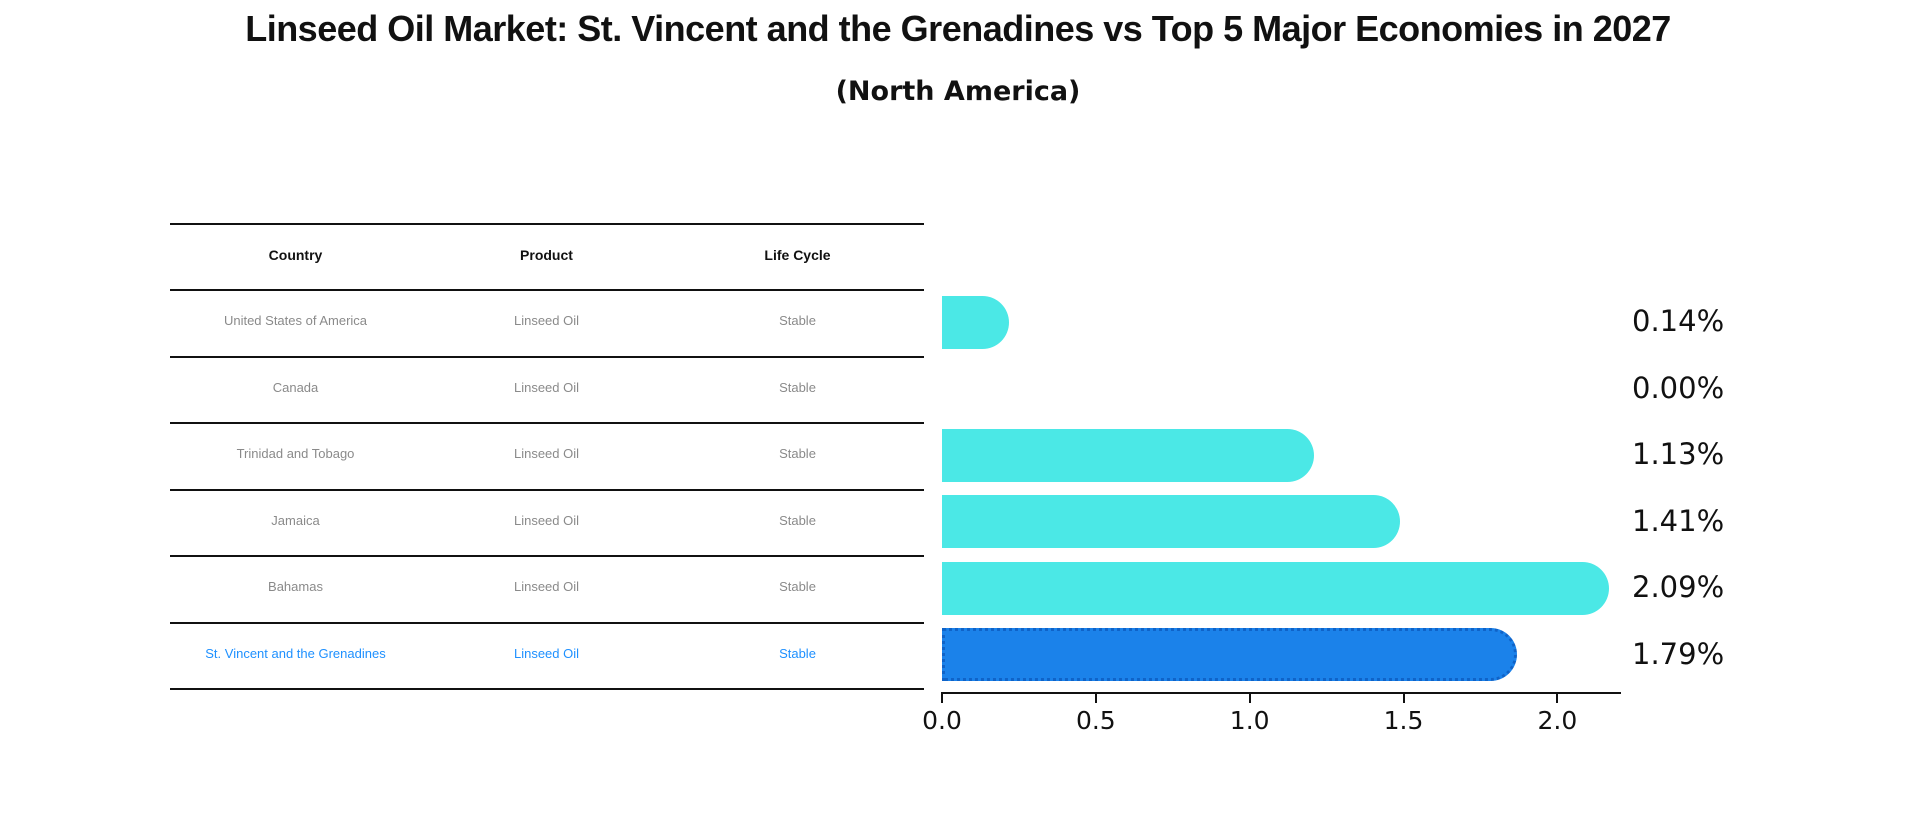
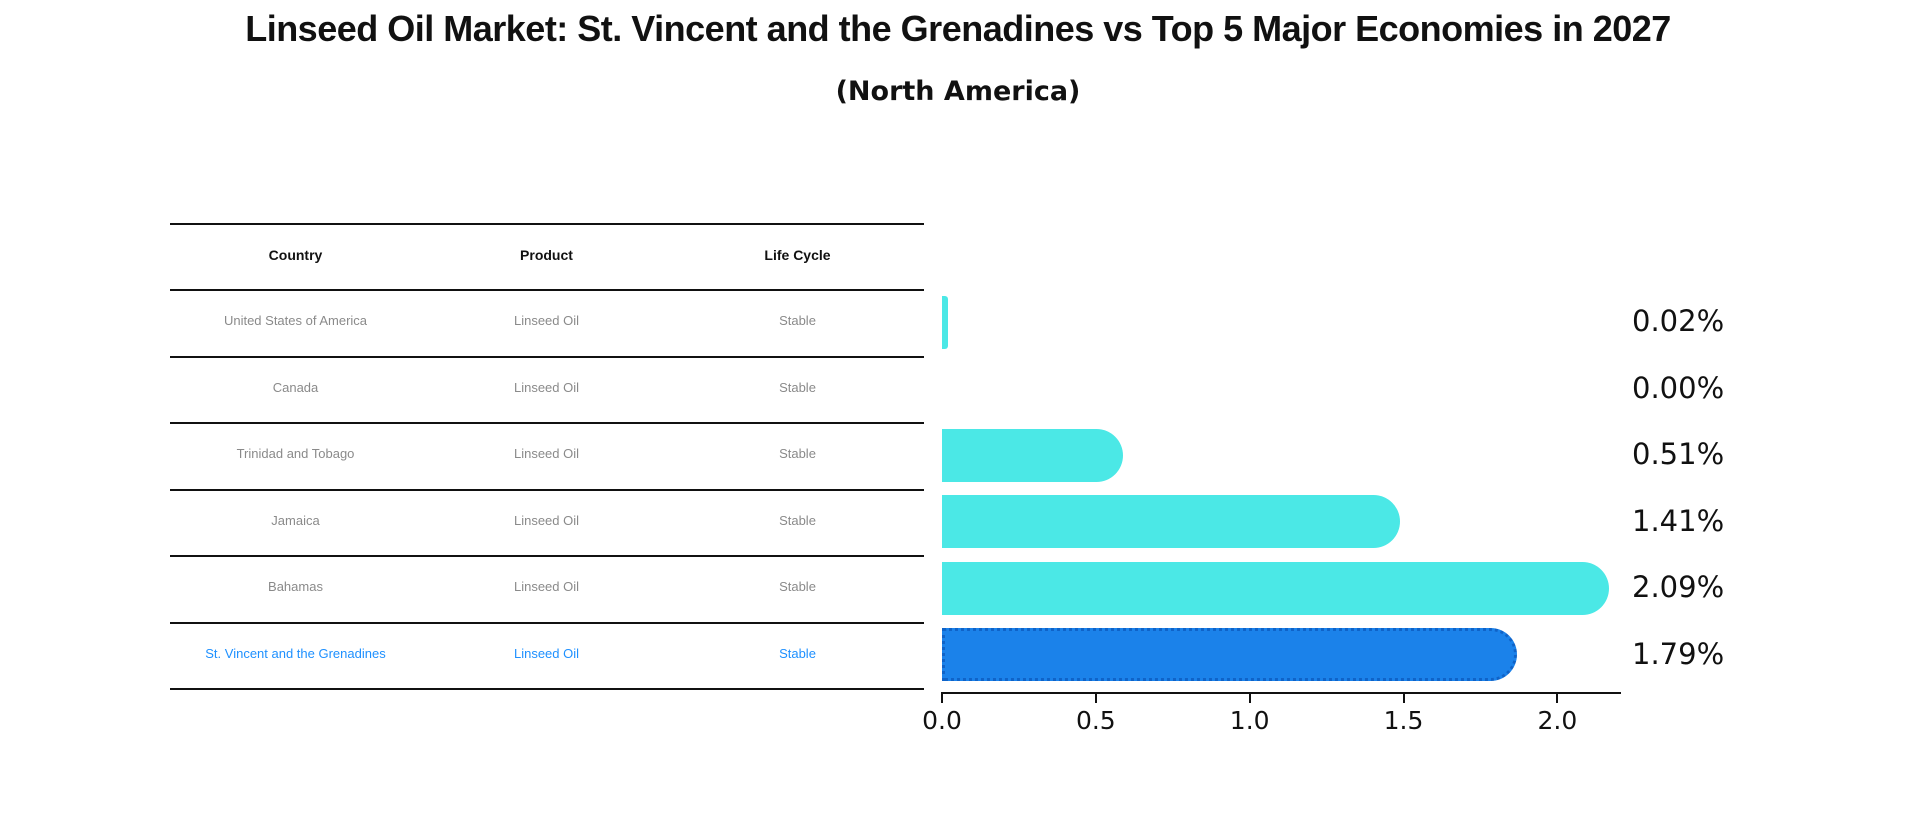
United States of America: 0.14% -> 0.02%
Trinidad and Tobago: 1.13% -> 0.51%
